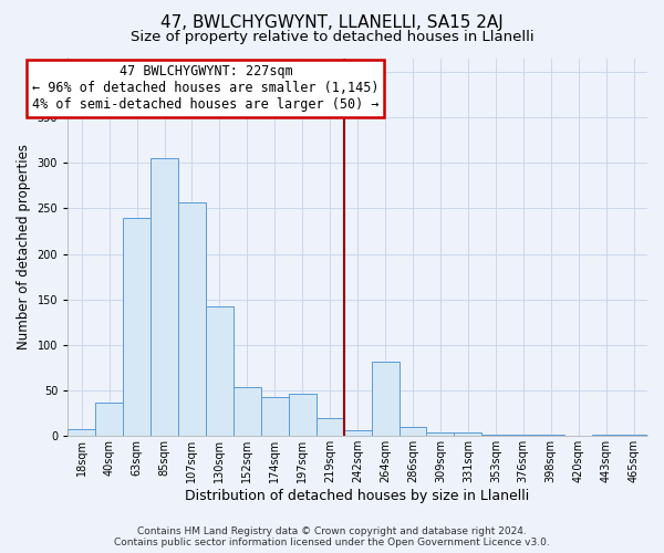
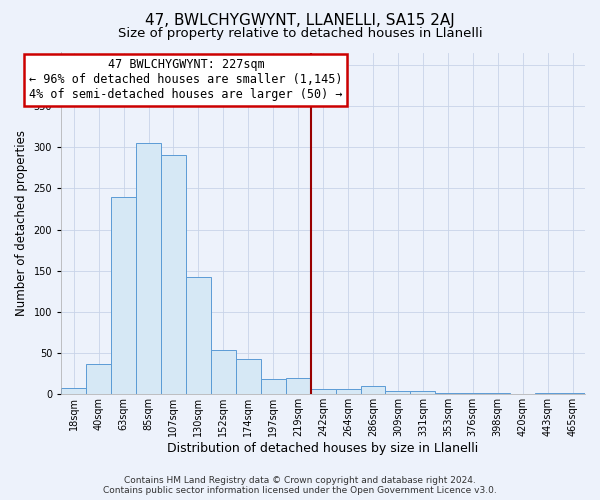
107sqm: 256 -> 290
197sqm: 46 -> 18
264sqm: 82 -> 7
